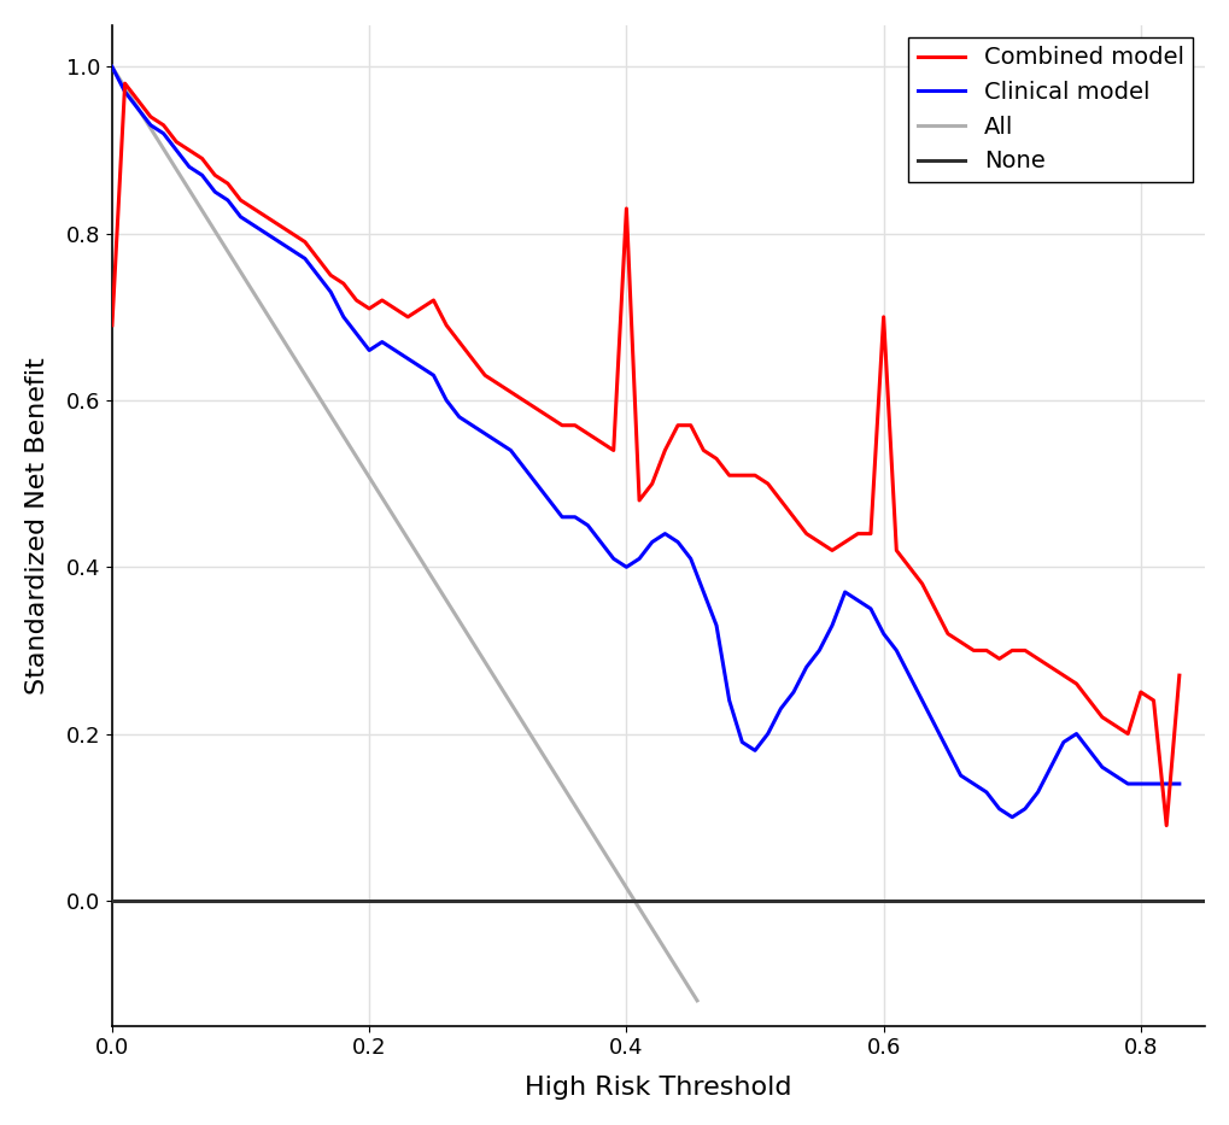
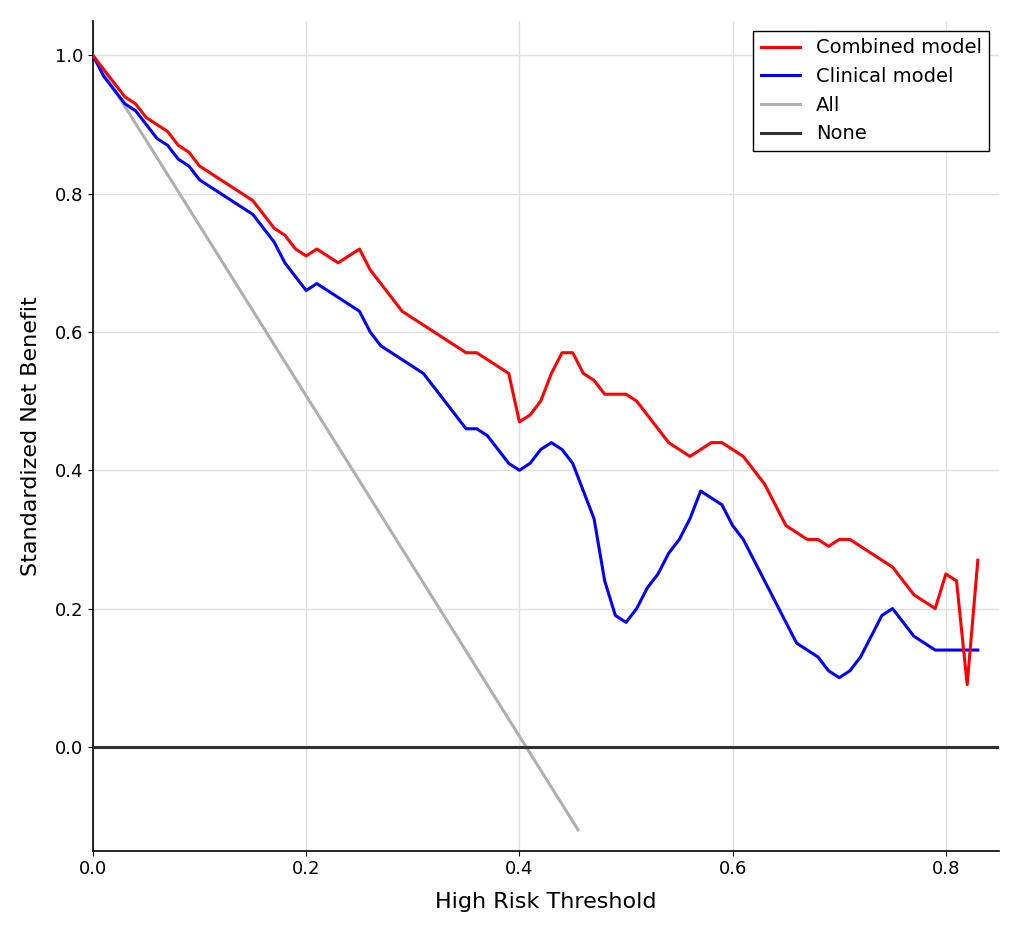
Combined model/0.0: 0.69 -> 1.00
Combined model/0.4: 0.83 -> 0.47
Combined model/0.6: 0.70 -> 0.43
